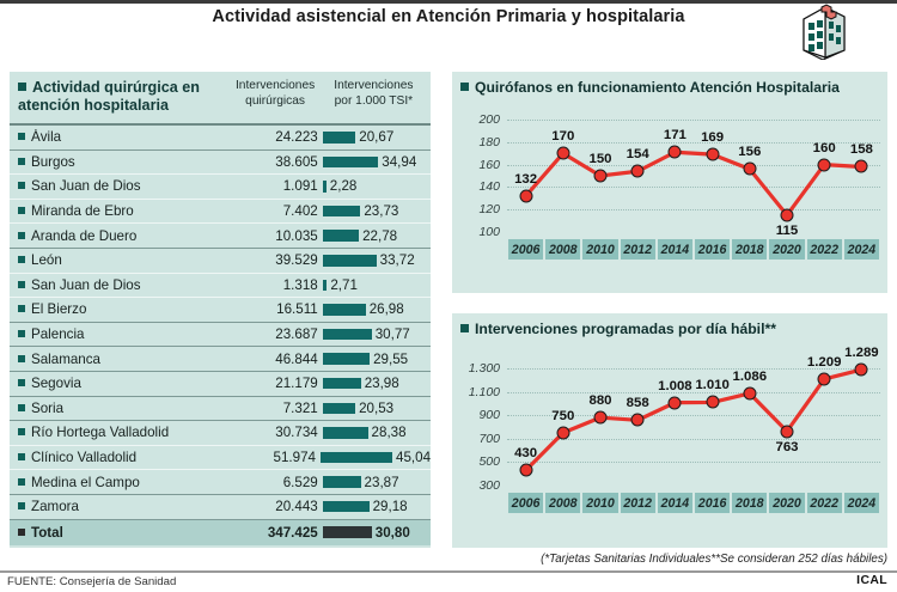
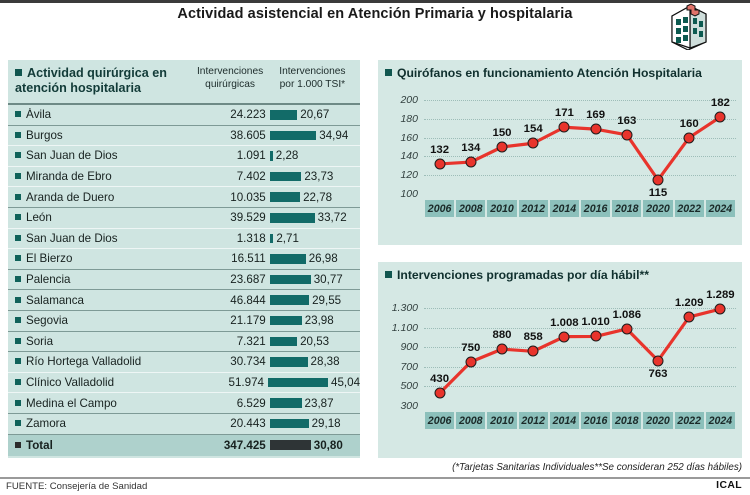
Quirófanos en funcionamiento Atención Hospitalaria/2008: 170 -> 134
Quirófanos en funcionamiento Atención Hospitalaria/2018: 156 -> 163
Quirófanos en funcionamiento Atención Hospitalaria/2024: 158 -> 182
